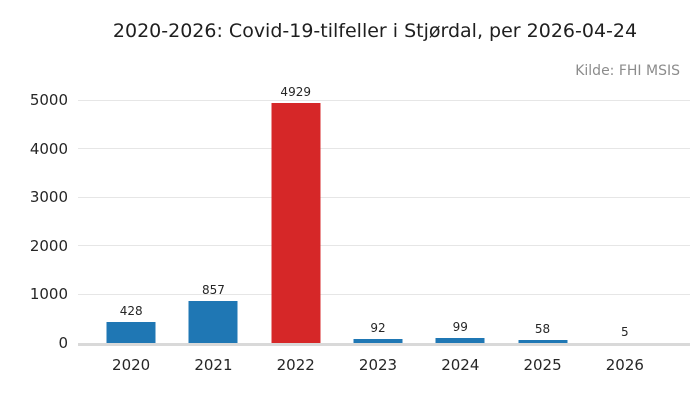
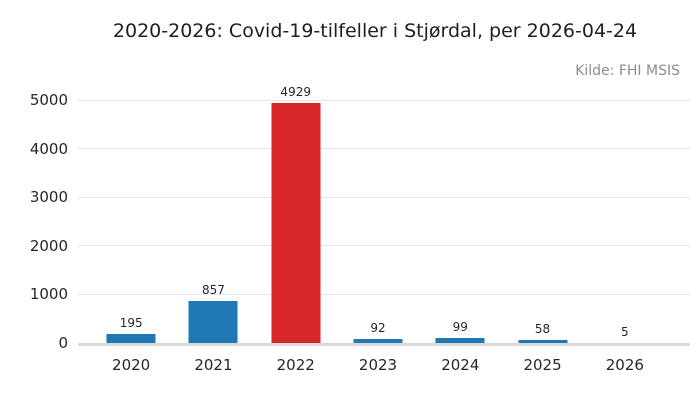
2020: 428 -> 195
